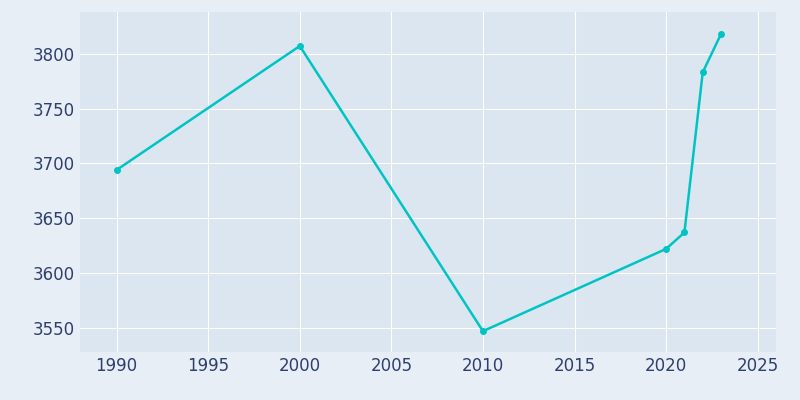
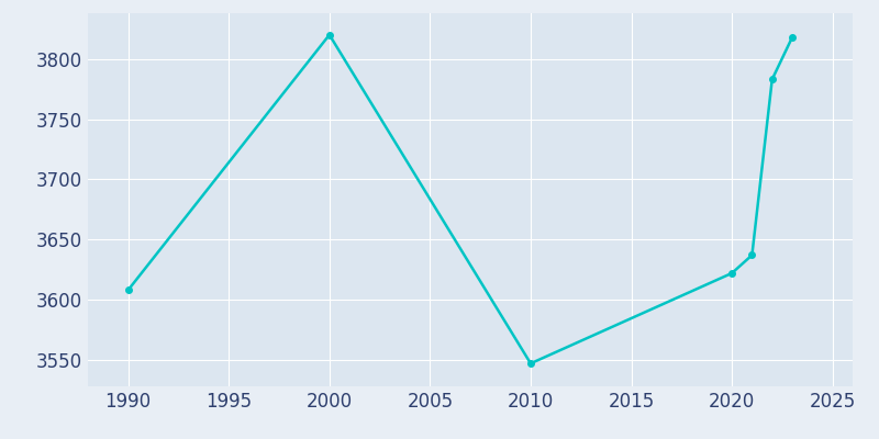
1990: 3694 -> 3608
2000: 3807 -> 3820
